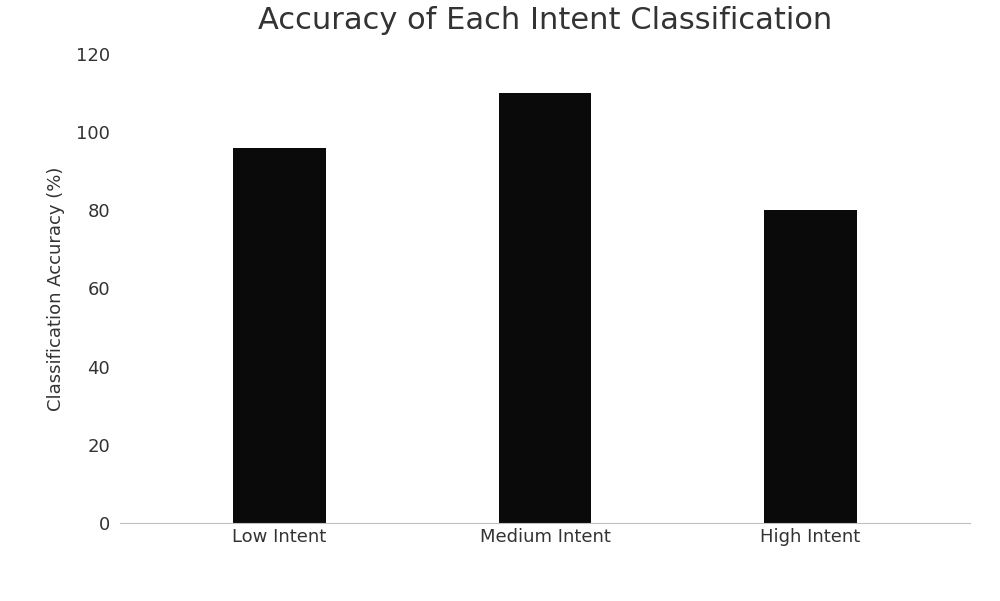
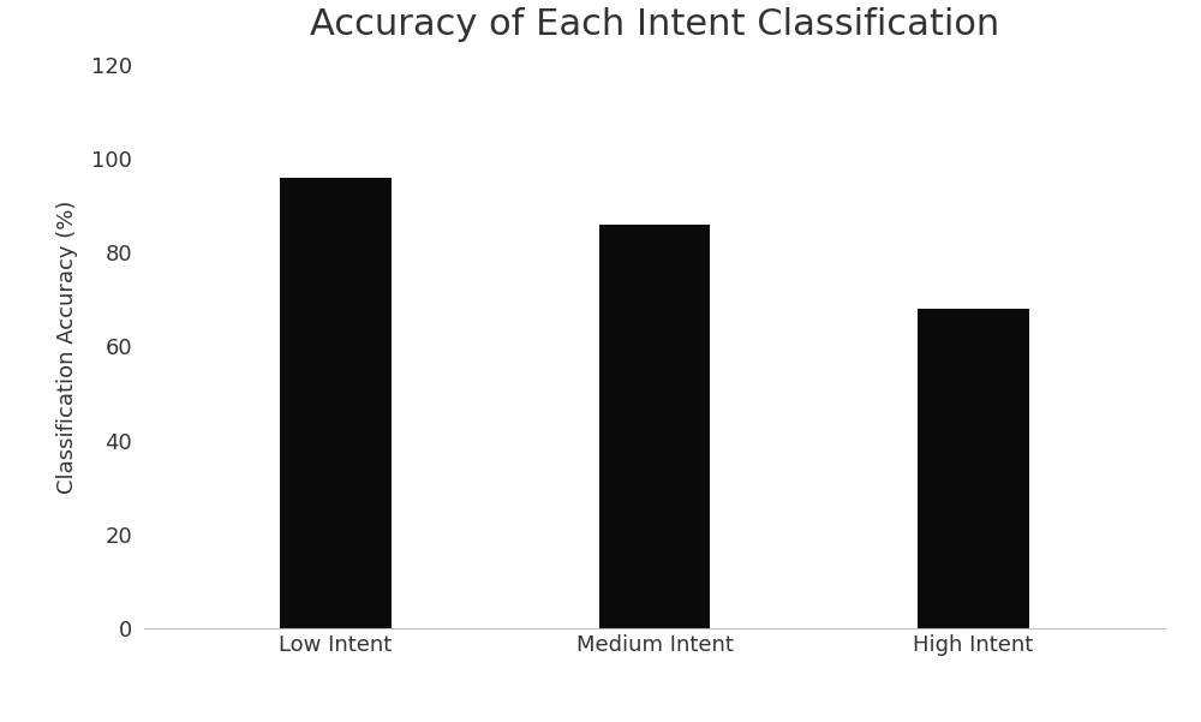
Medium Intent: 110 -> 86
High Intent: 80 -> 68
